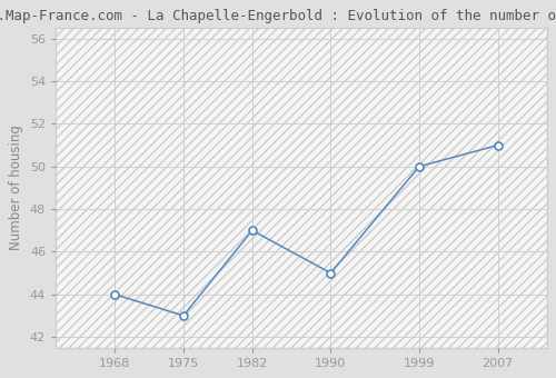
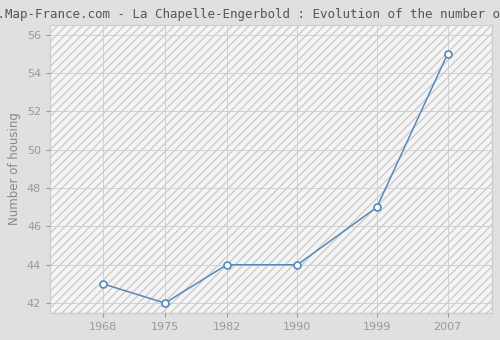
1968: 44 -> 43
1975: 43 -> 42
1982: 47 -> 44
1990: 45 -> 44
1999: 50 -> 47
2007: 51 -> 55
